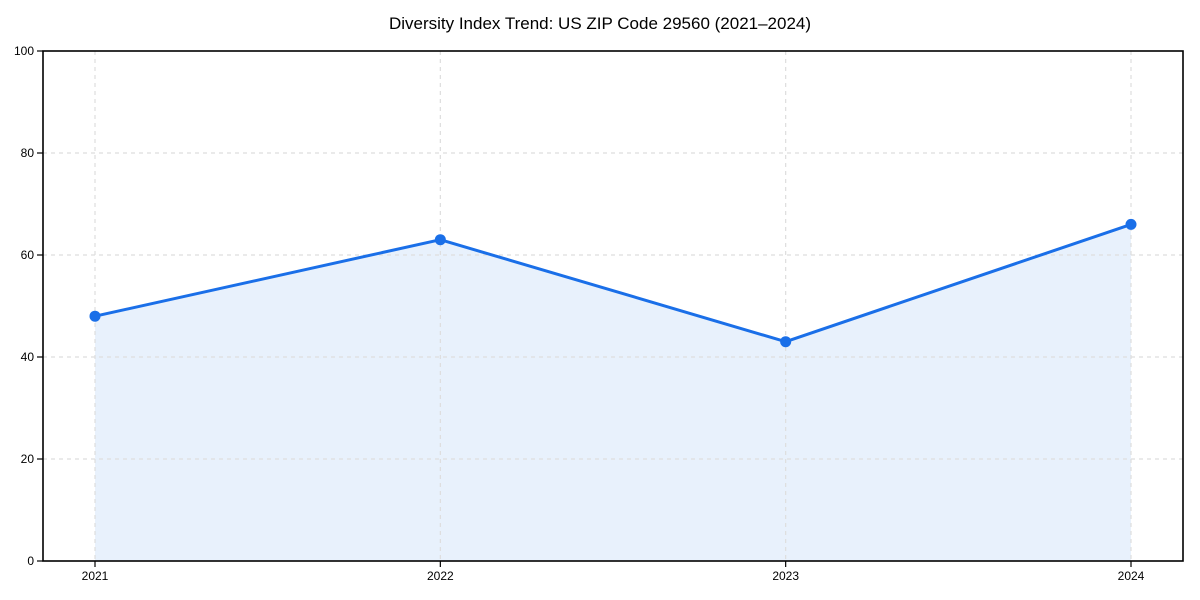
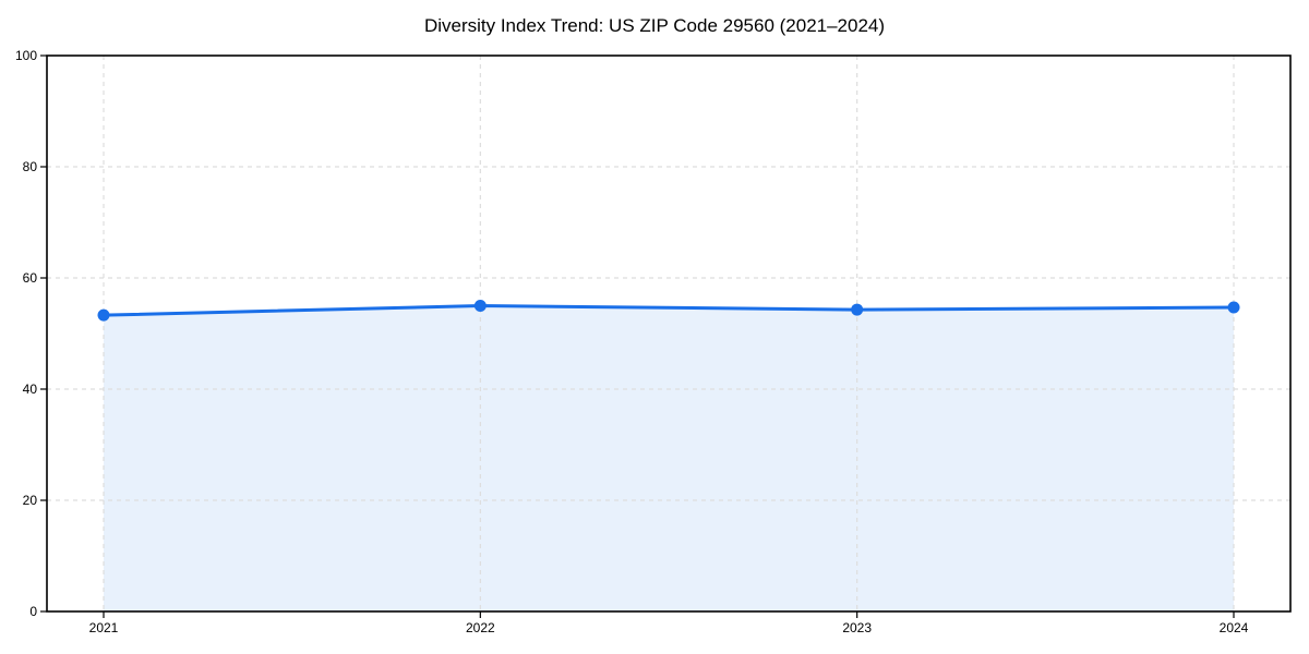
2021: 48 -> 53
2022: 63 -> 55
2023: 43 -> 54
2024: 66 -> 55
